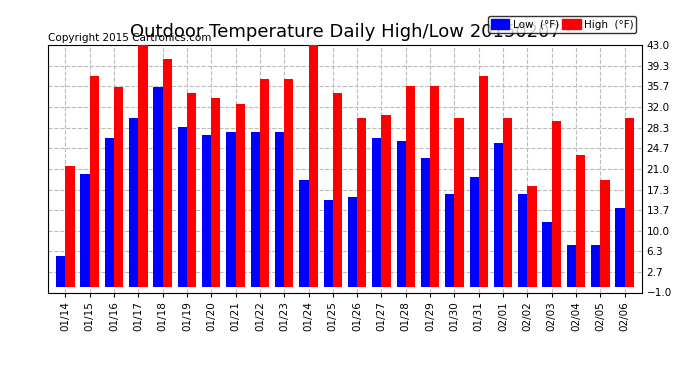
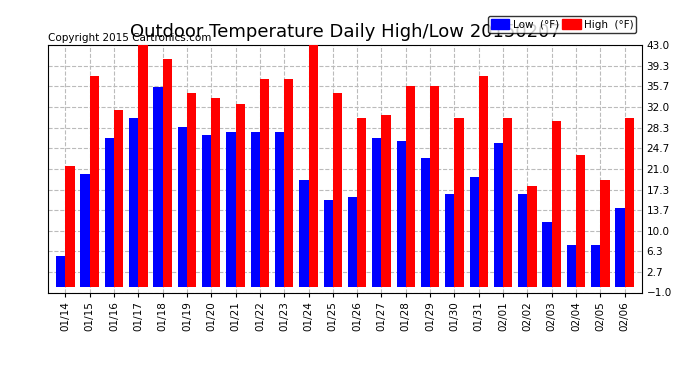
High (°F)/01/16: 35.6 -> 31.5
